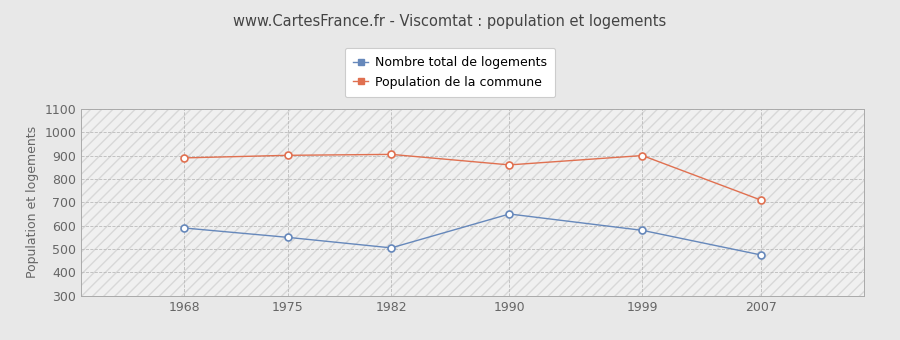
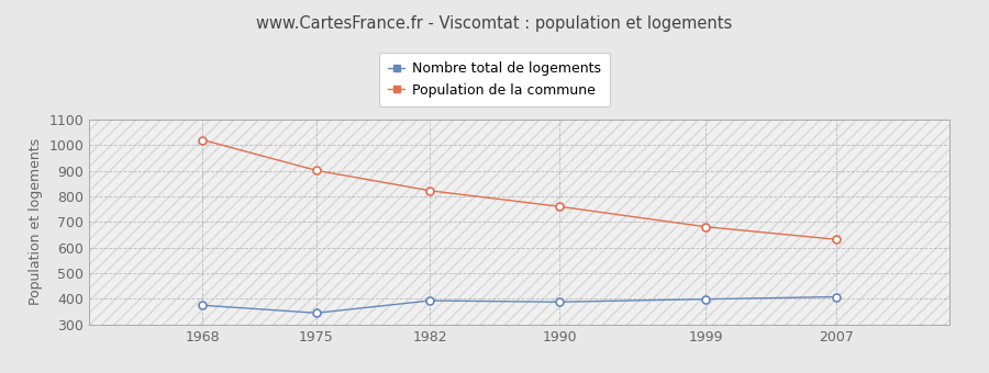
Nombre total de logements/1968: 590 -> 375
Population de la commune/1968: 890 -> 1020
Nombre total de logements/1975: 550 -> 345
Nombre total de logements/1982: 505 -> 393
Population de la commune/1982: 905 -> 822
Nombre total de logements/1990: 650 -> 388
Population de la commune/1990: 860 -> 760
Nombre total de logements/1999: 580 -> 399
Population de la commune/1999: 900 -> 681
Nombre total de logements/2007: 475 -> 408
Population de la commune/2007: 710 -> 632
